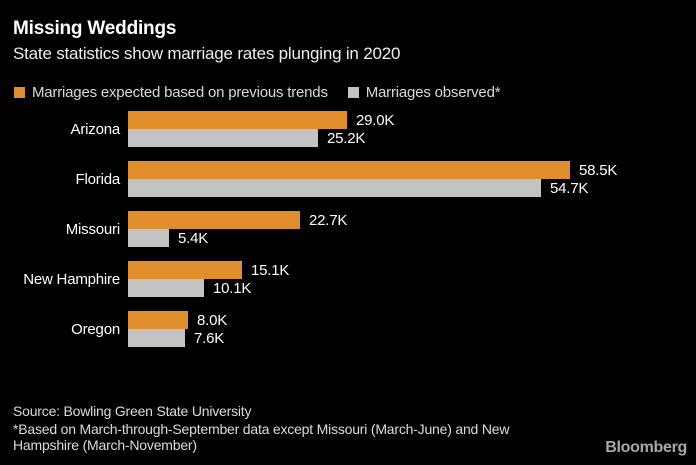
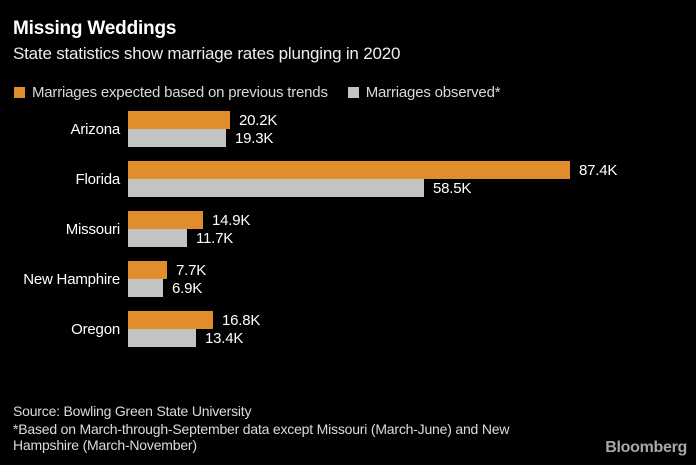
Marriages expected based on previous trends/Arizona: 29.0K -> 20.2K
Marriages observed*/Arizona: 25.2K -> 19.3K
Marriages expected based on previous trends/Florida: 58.5K -> 87.4K
Marriages observed*/Florida: 54.7K -> 58.5K
Marriages expected based on previous trends/Missouri: 22.7K -> 14.9K
Marriages observed*/Missouri: 5.4K -> 11.7K
Marriages expected based on previous trends/New Hamphire: 15.1K -> 7.7K
Marriages observed*/New Hamphire: 10.1K -> 6.9K
Marriages expected based on previous trends/Oregon: 8.0K -> 16.8K
Marriages observed*/Oregon: 7.6K -> 13.4K
